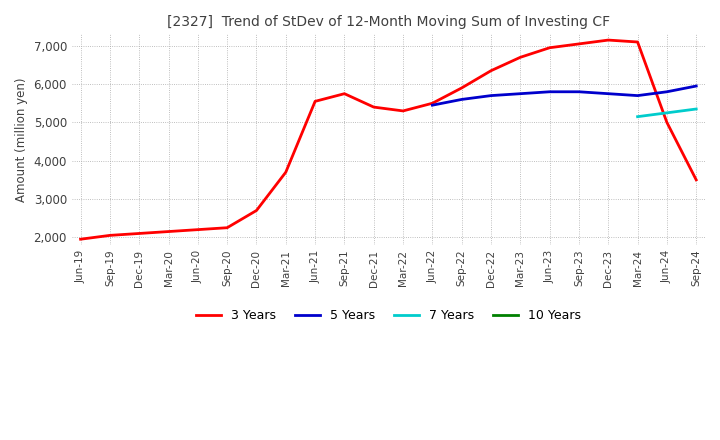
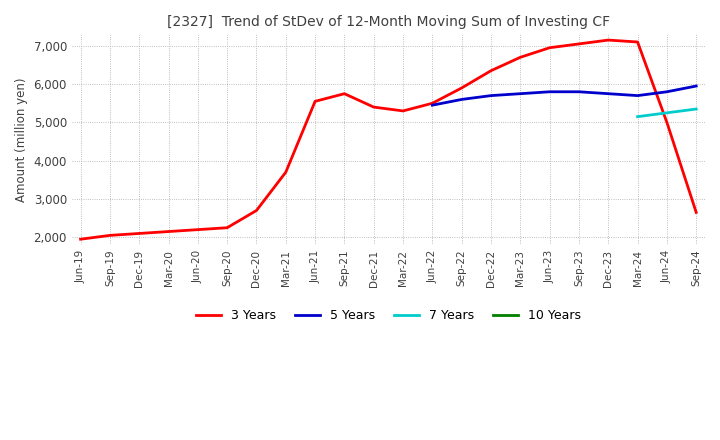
3 Years/Sep-24: 3,500 -> 2,650
